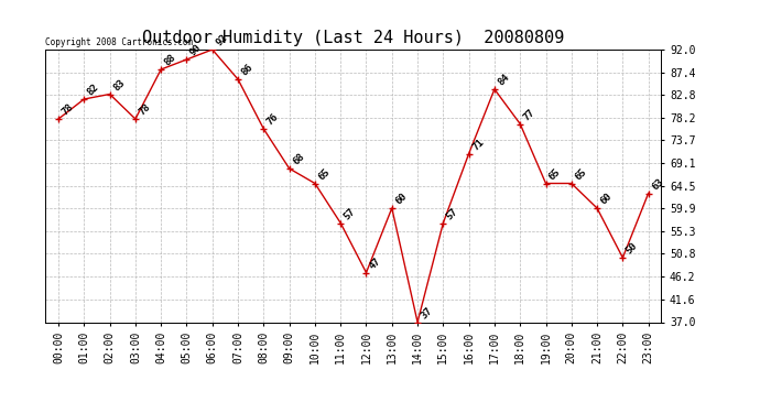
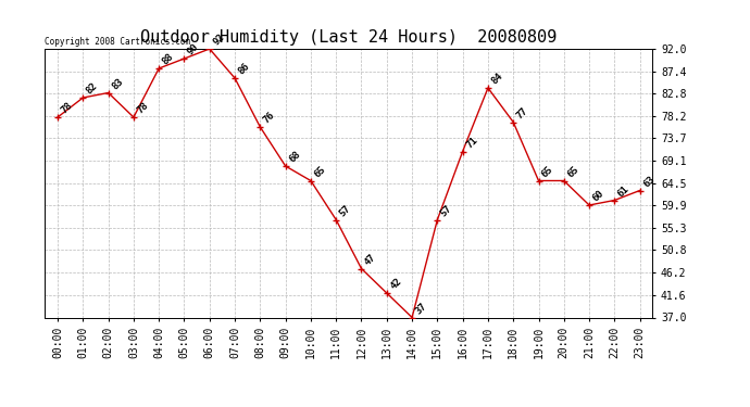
13:00: 60 -> 42
22:00: 50 -> 61
